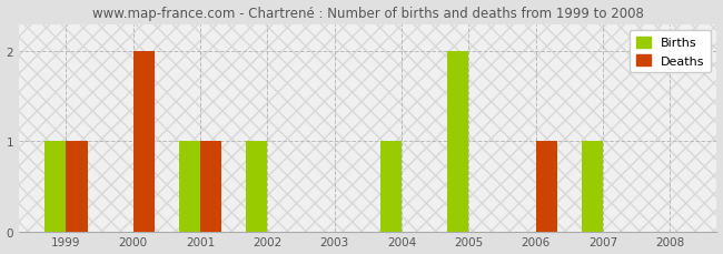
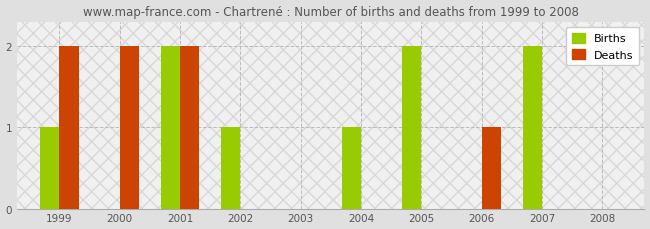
Deaths/1999: 1 -> 2
Births/2001: 1 -> 2
Deaths/2001: 1 -> 2
Births/2007: 1 -> 2
